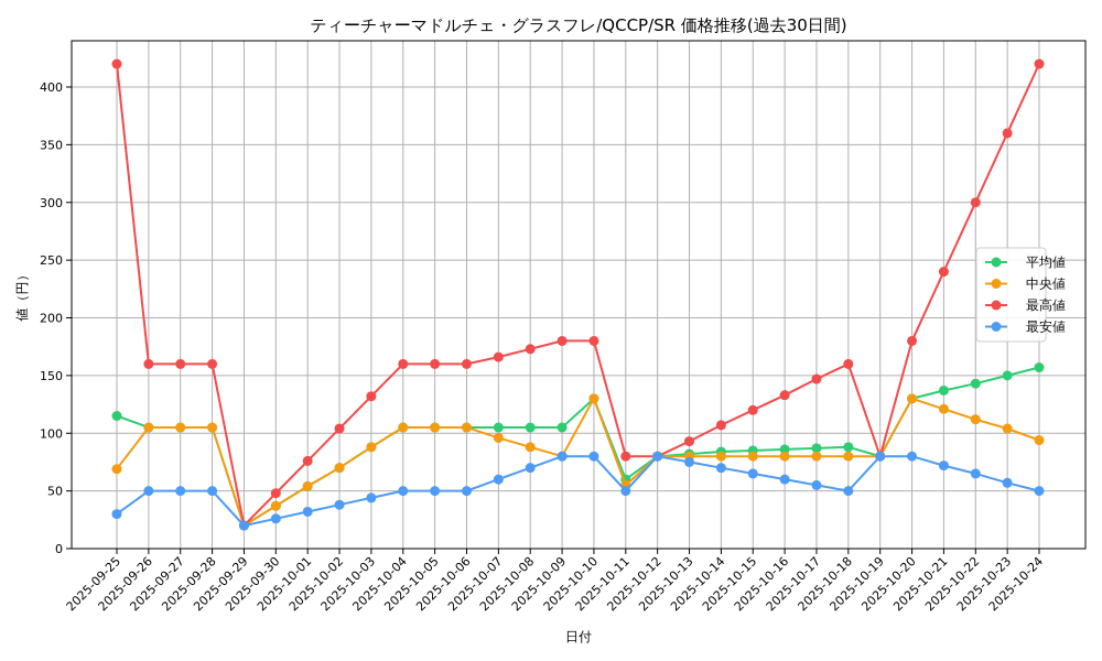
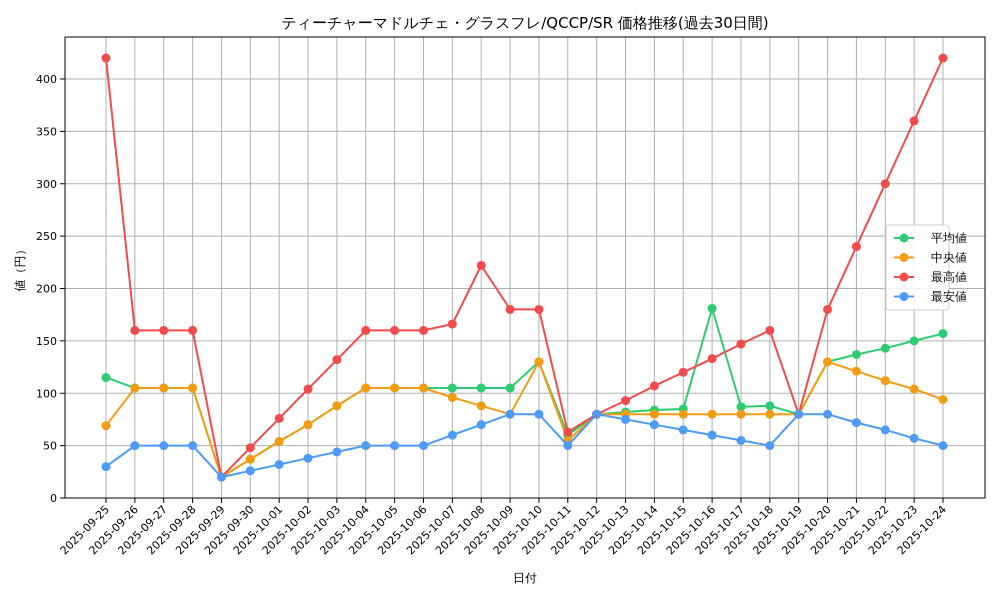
最高値/2025-10-08: 173 -> 222
最高値/2025-10-11: 80 -> 63
平均値/2025-10-16: 86 -> 181
